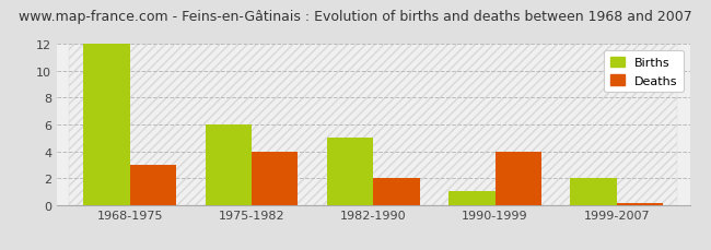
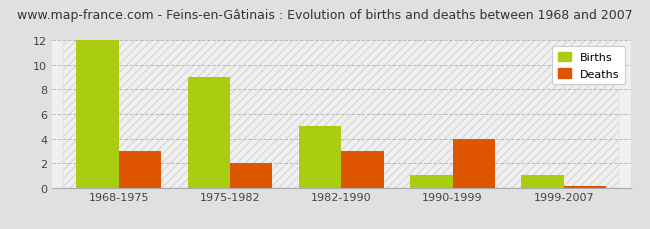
Births/1975-1982: 6 -> 9
Deaths/1975-1982: 4.0 -> 2.0
Deaths/1982-1990: 2.0 -> 3.0
Births/1999-2007: 2 -> 1
